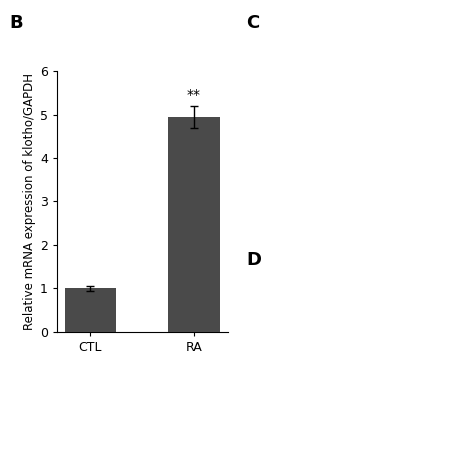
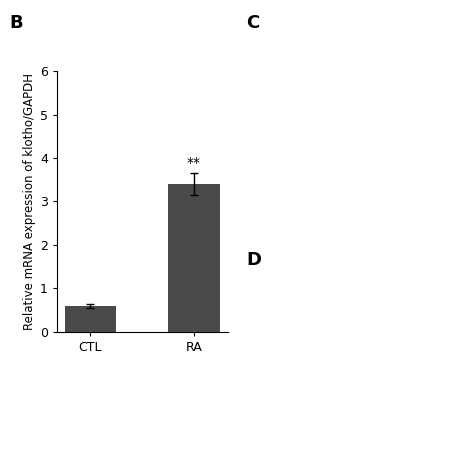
CTL: 1.00 -> 0.60
RA: 4.95 -> 3.40
